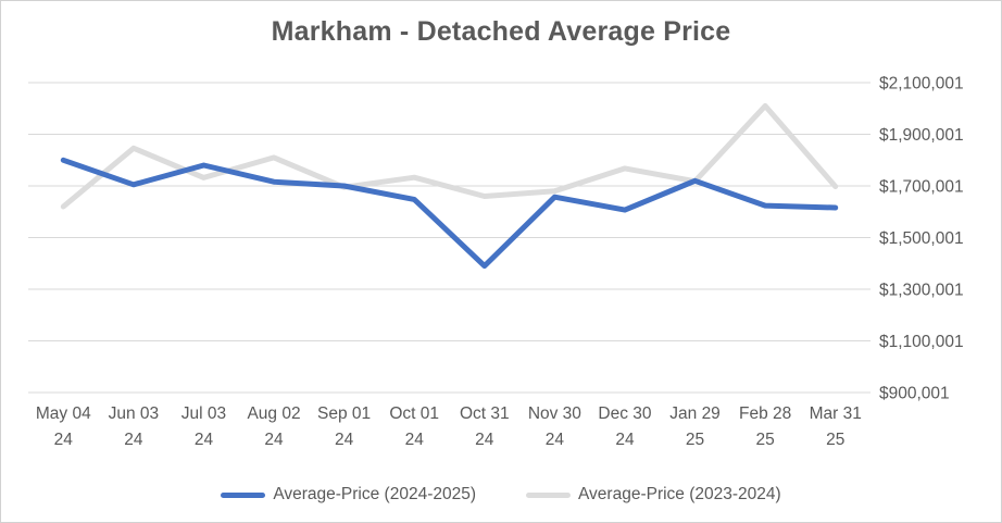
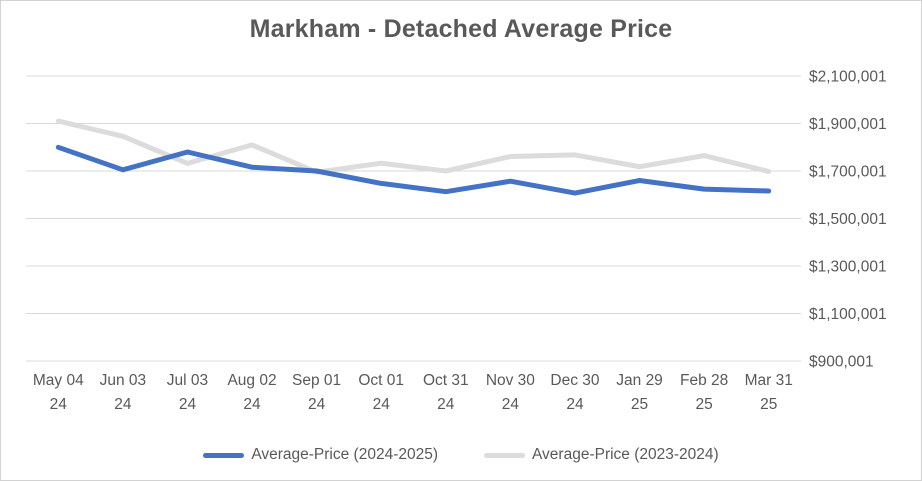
Average-Price (2023-2024)/May 04 24: $1620000 -> $1910000
Average-Price (2024-2025)/Oct 31 24: $1390000 -> $1610000
Average-Price (2023-2024)/Oct 31 24: $1660000 -> $1700000
Average-Price (2023-2024)/Nov 30 24: $1680000 -> $1760000
Average-Price (2024-2025)/Jan 29 25: $1720000 -> $1660000
Average-Price (2023-2024)/Feb 28 25: $2010000 -> $1760000
